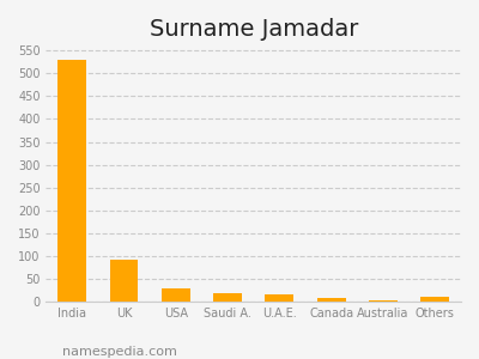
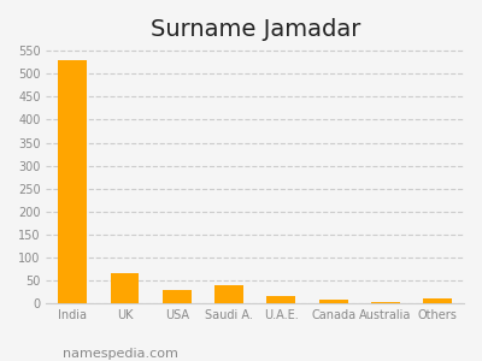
UK: 93 -> 65
Saudi A.: 20 -> 40
